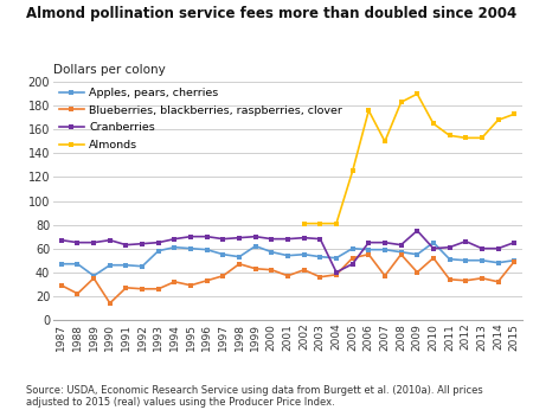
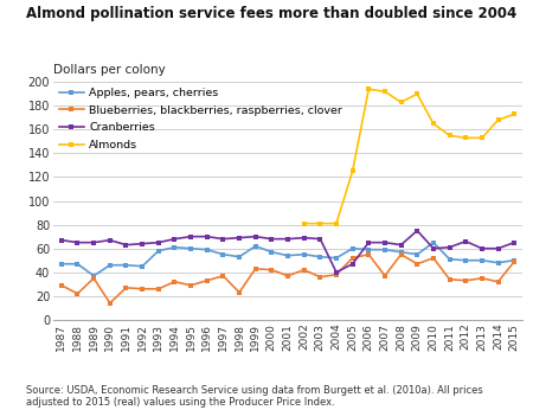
Blueberries, blackberries, raspberries, clover/1998: 47 -> 23
Almonds/2006: 176 -> 194
Almonds/2007: 150 -> 192
Blueberries, blackberries, raspberries, clover/2009: 40 -> 47
